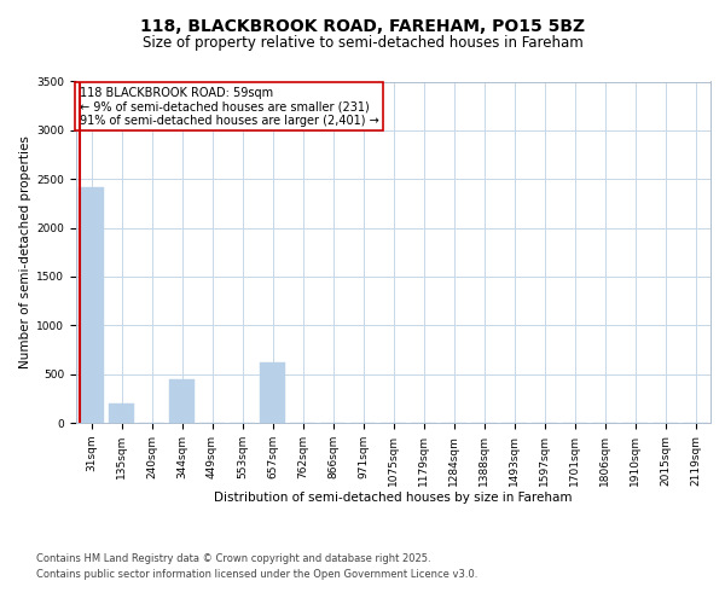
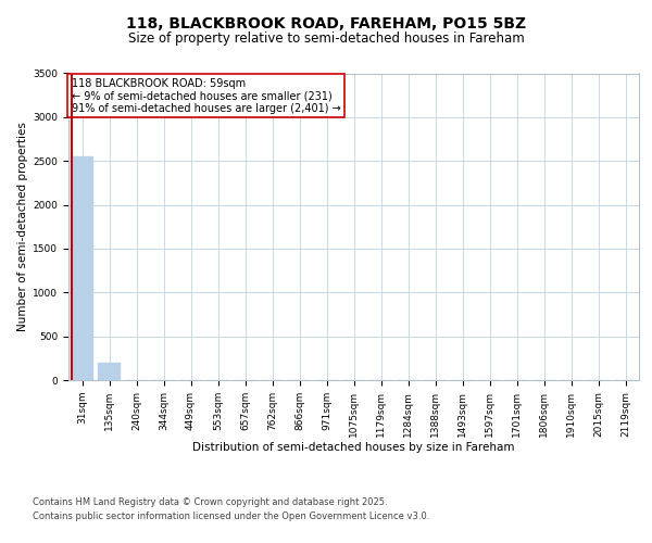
31sqm: 2420 -> 2550
344sqm: 440 -> 0
657sqm: 620 -> 0
